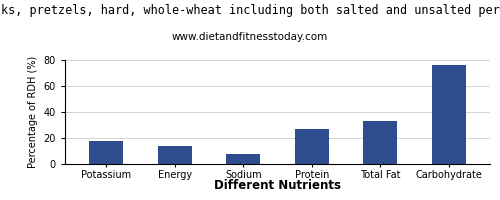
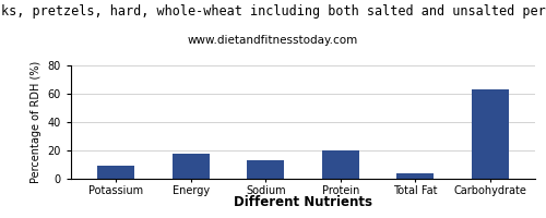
Potassium: 18 -> 9
Energy: 14 -> 18
Sodium: 8 -> 13
Protein: 27 -> 20
Total Fat: 33 -> 4
Carbohydrate: 76 -> 63
